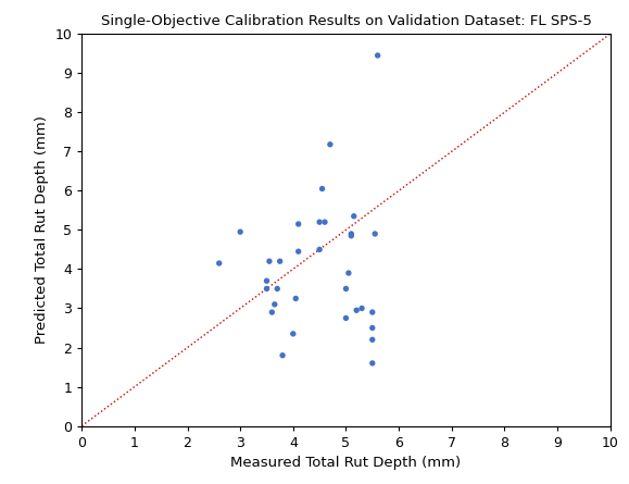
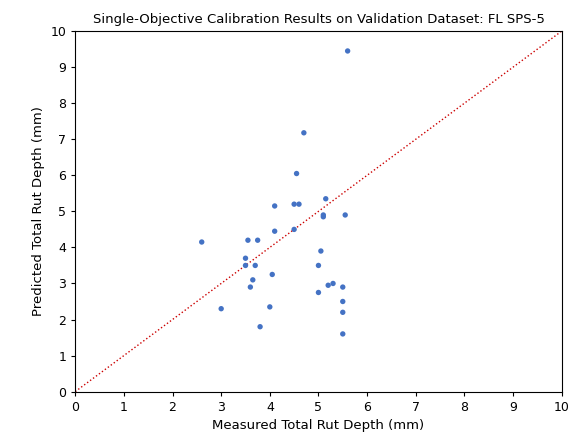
3: 4.95 -> 2.30
